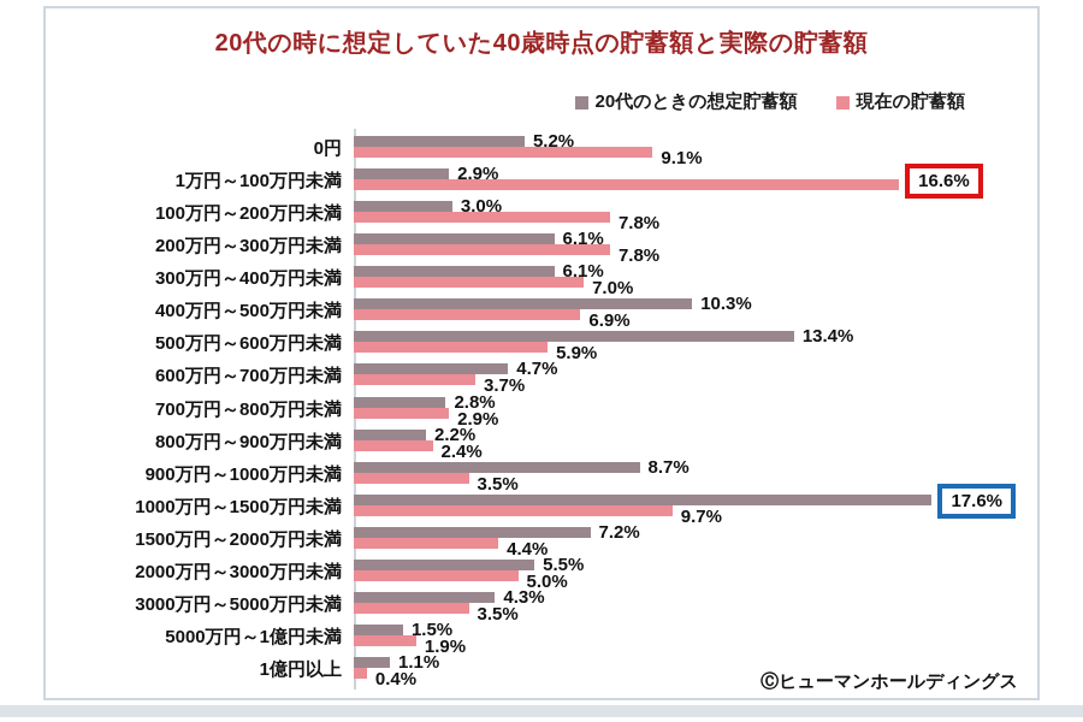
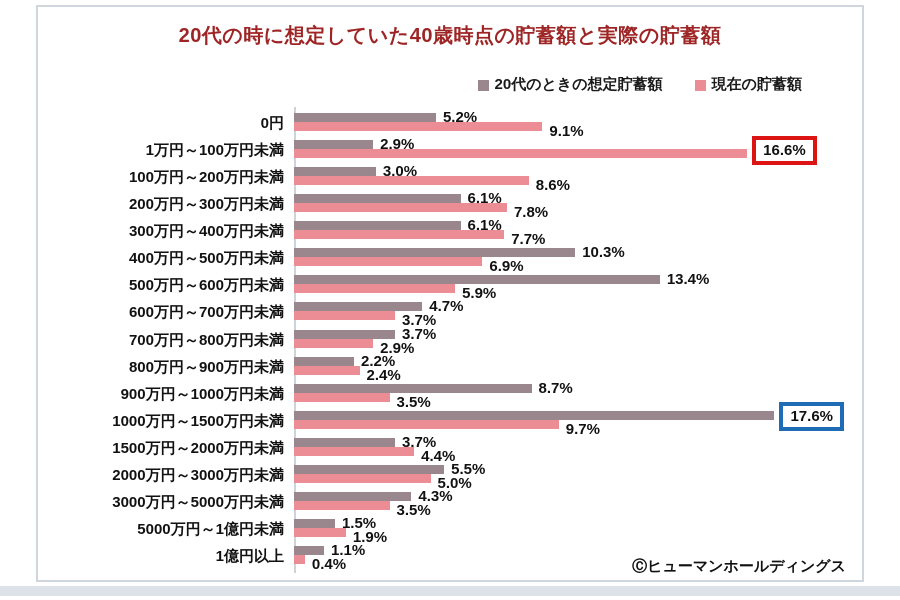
現在の貯蓄額/100万円～200万円未満: 7.8% -> 8.6%
現在の貯蓄額/300万円～400万円未満: 7.0% -> 7.7%
20代のときの想定貯蓄額/700万円～800万円未満: 2.8% -> 3.7%
20代のときの想定貯蓄額/1500万円～2000万円未満: 7.2% -> 3.7%
